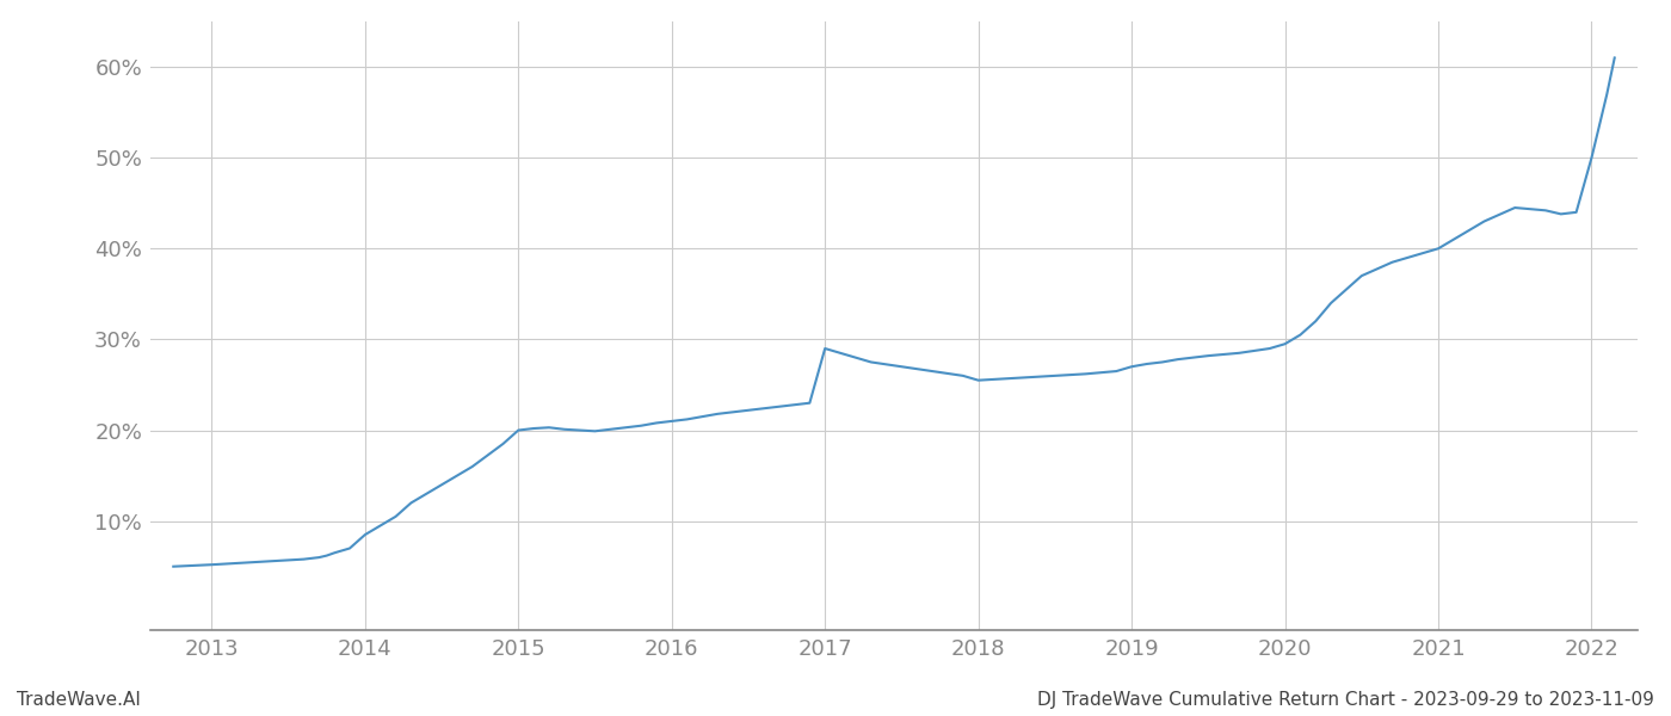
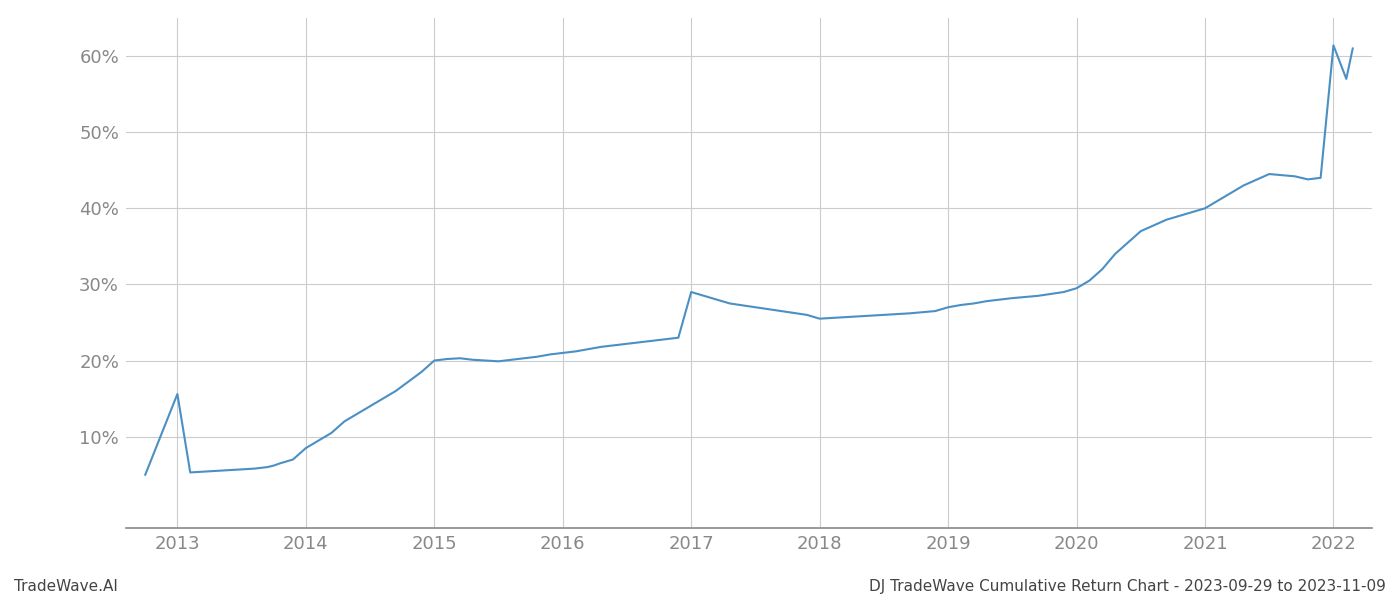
2013: 5.2% -> 15.6%
2022: 50.0% -> 61.4%
